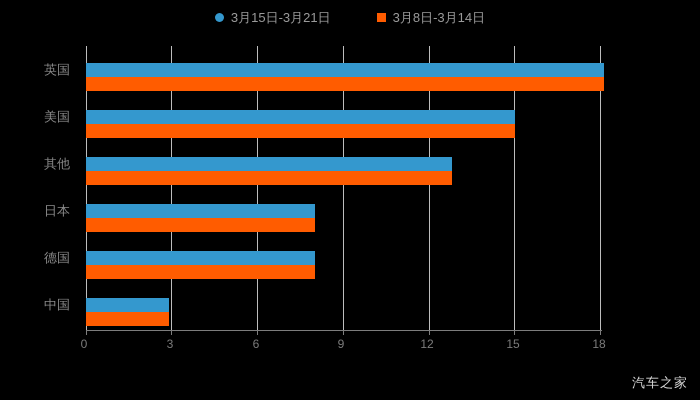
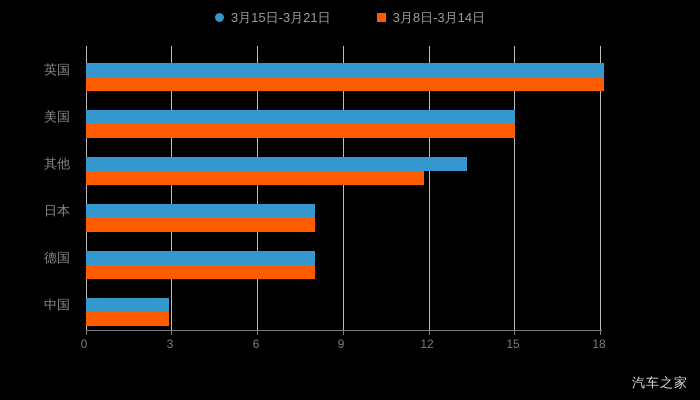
3月15日-3月21日/其他: 12.8 -> 13.3
3月8日-3月14日/其他: 12.8 -> 11.8
